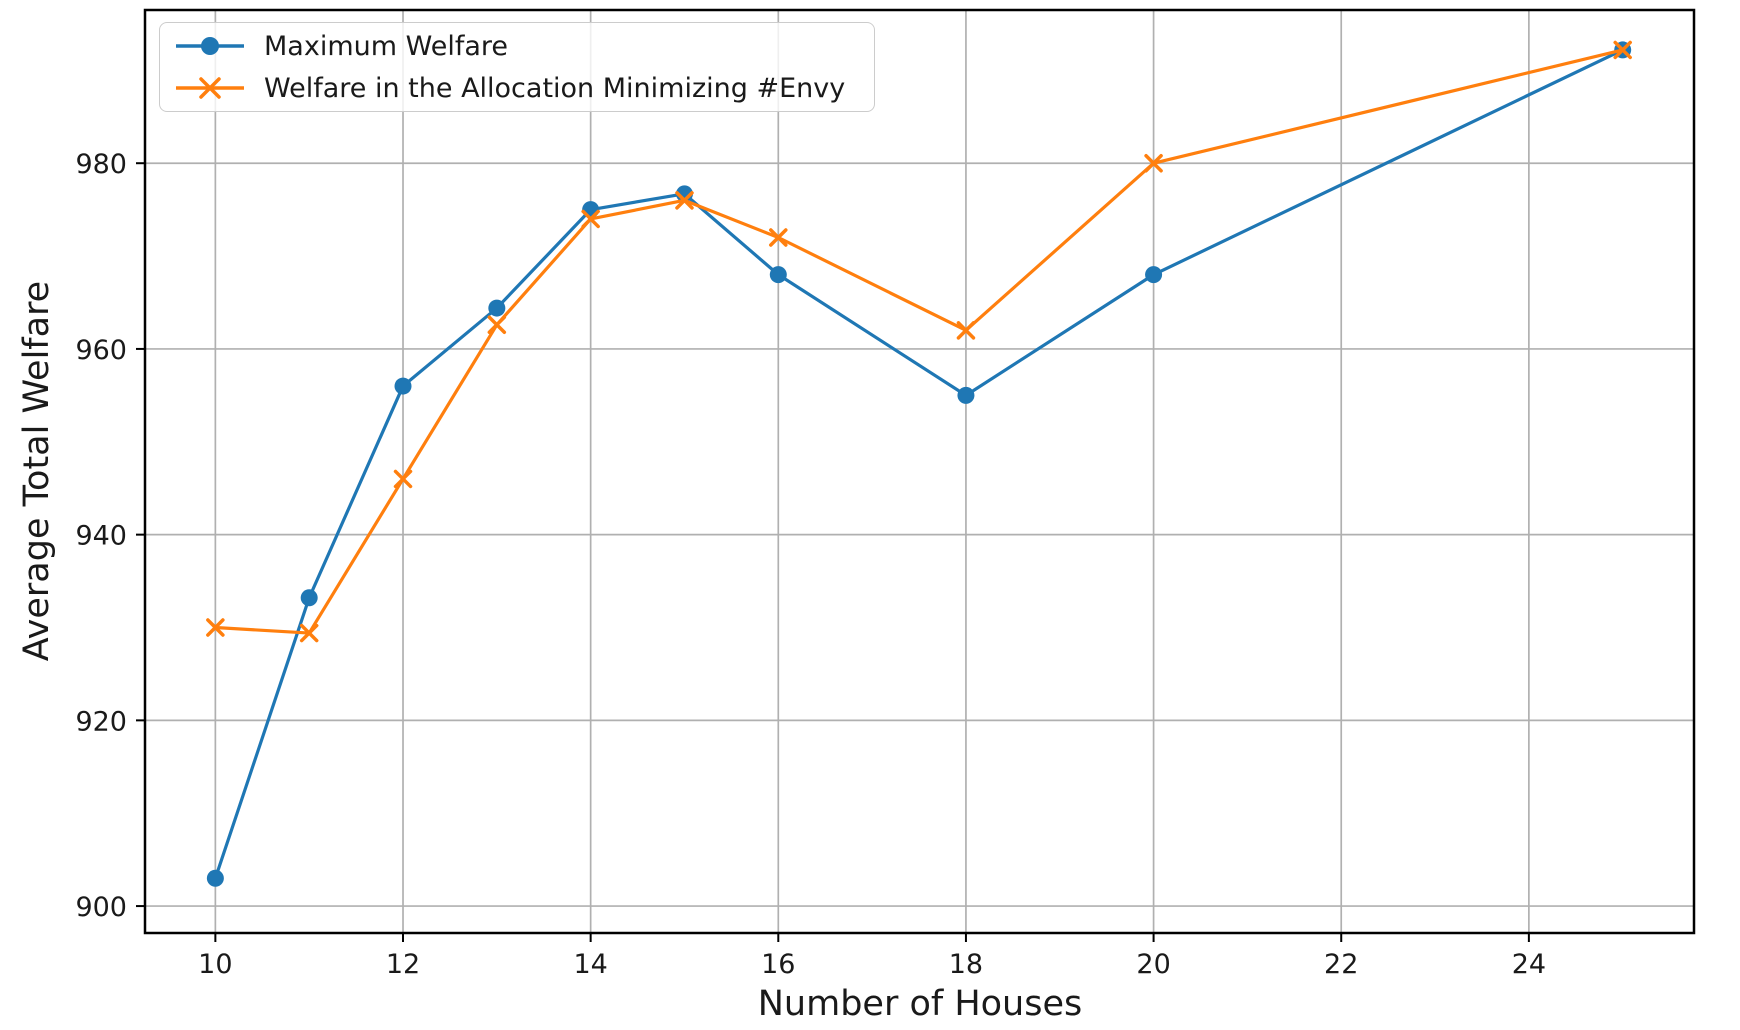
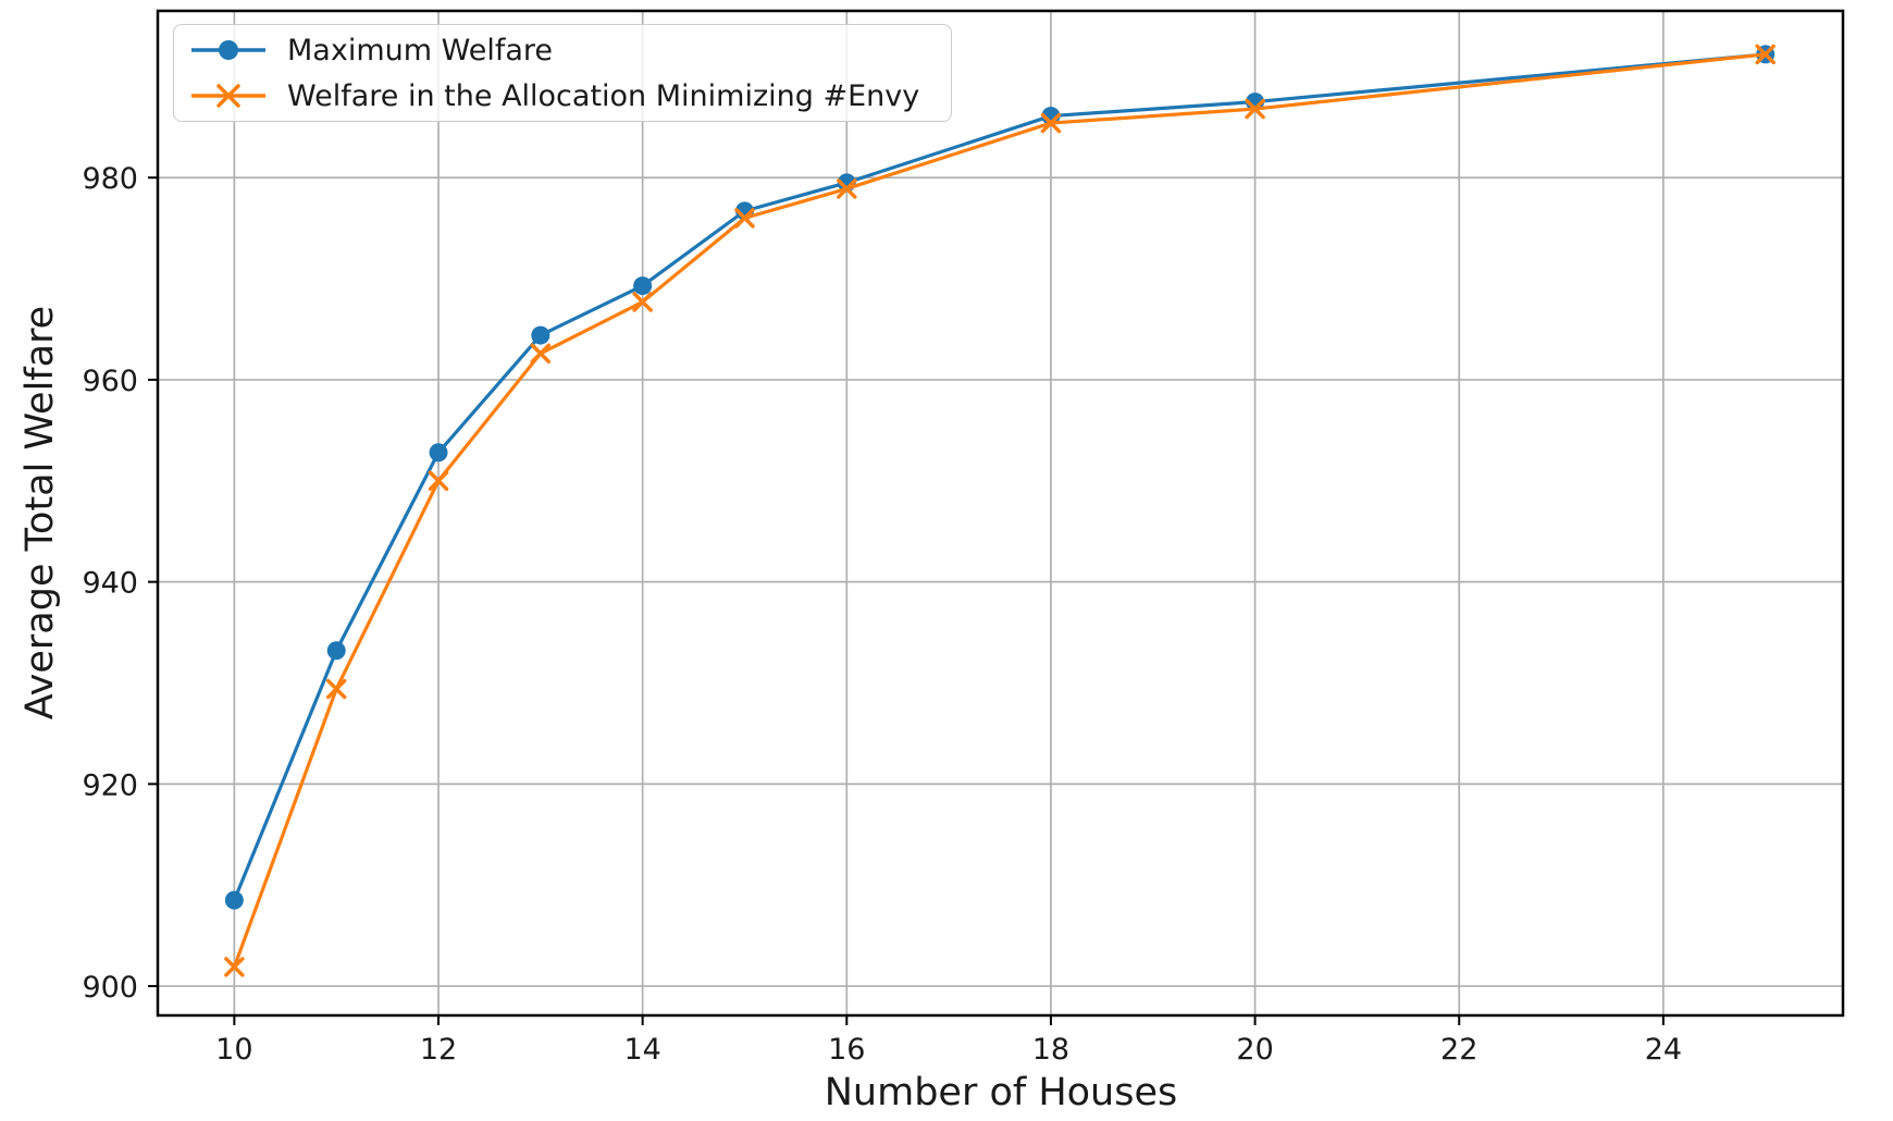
Maximum Welfare/10: 903 -> 908
Welfare in the Allocation Minimizing #Envy/10: 930 -> 902
Maximum Welfare/12: 956 -> 953
Welfare in the Allocation Minimizing #Envy/12: 946 -> 950
Maximum Welfare/14: 975 -> 969
Welfare in the Allocation Minimizing #Envy/14: 974 -> 968
Maximum Welfare/16: 968 -> 980
Welfare in the Allocation Minimizing #Envy/16: 972 -> 979
Maximum Welfare/18: 955 -> 986
Welfare in the Allocation Minimizing #Envy/18: 962 -> 985
Maximum Welfare/20: 968 -> 988
Welfare in the Allocation Minimizing #Envy/20: 980 -> 987
